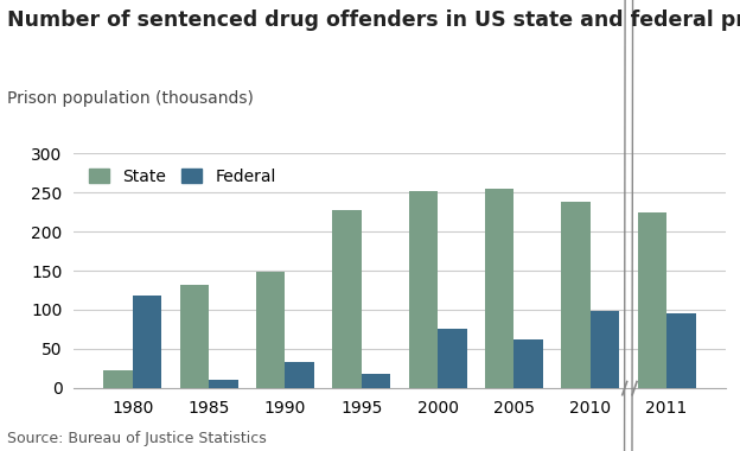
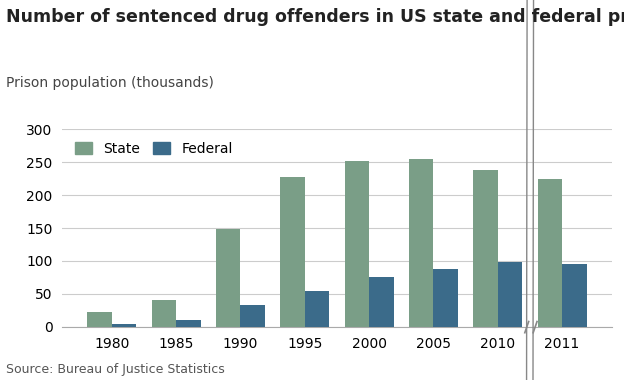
Federal/1980: 118 -> 5
State/1985: 132 -> 40
Federal/1995: 18 -> 54
Federal/2005: 62 -> 87
